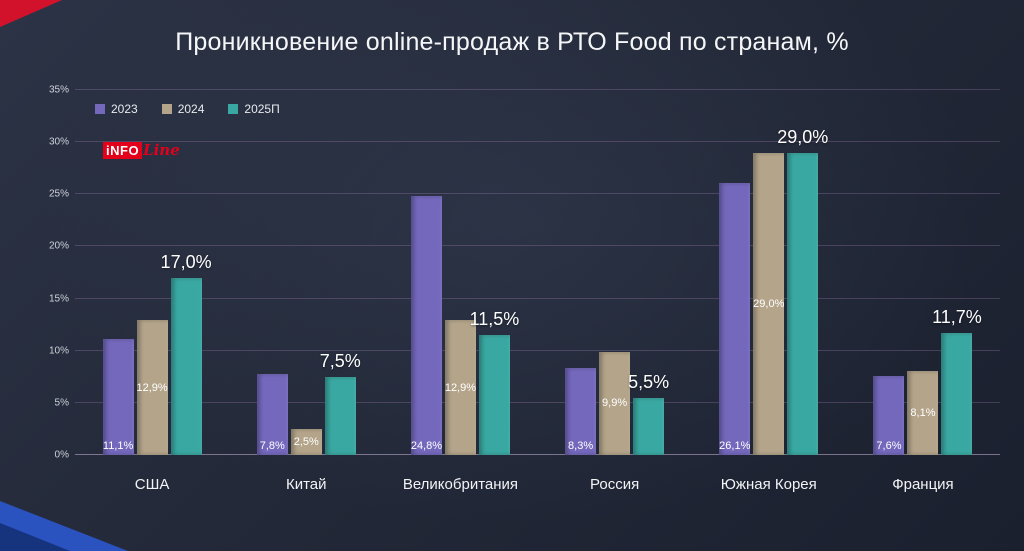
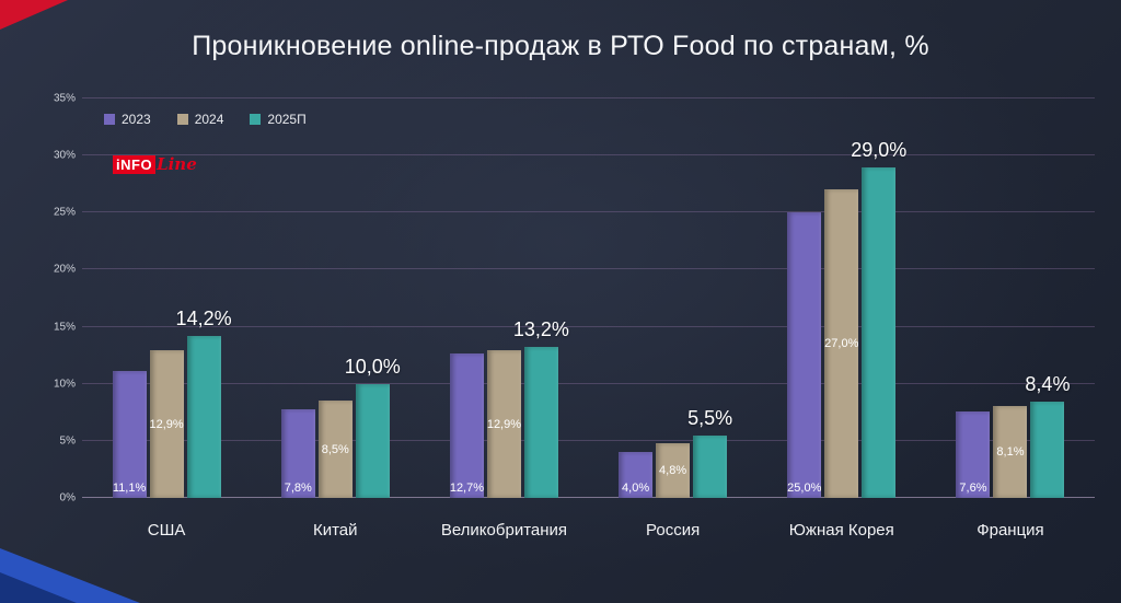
2025П/США: 17,0% -> 14,2%
2024/Китай: 2,5% -> 8,5%
2025П/Китай: 7,5% -> 10,0%
2023/Великобритания: 24,8% -> 12,7%
2025П/Великобритания: 11,5% -> 13,2%
2023/Россия: 8,3% -> 4,0%
2024/Россия: 9,9% -> 4,8%
2023/Южная Корея: 26,1% -> 25,0%
2024/Южная Корея: 29,0% -> 27,0%
2025П/Франция: 11,7% -> 8,4%
